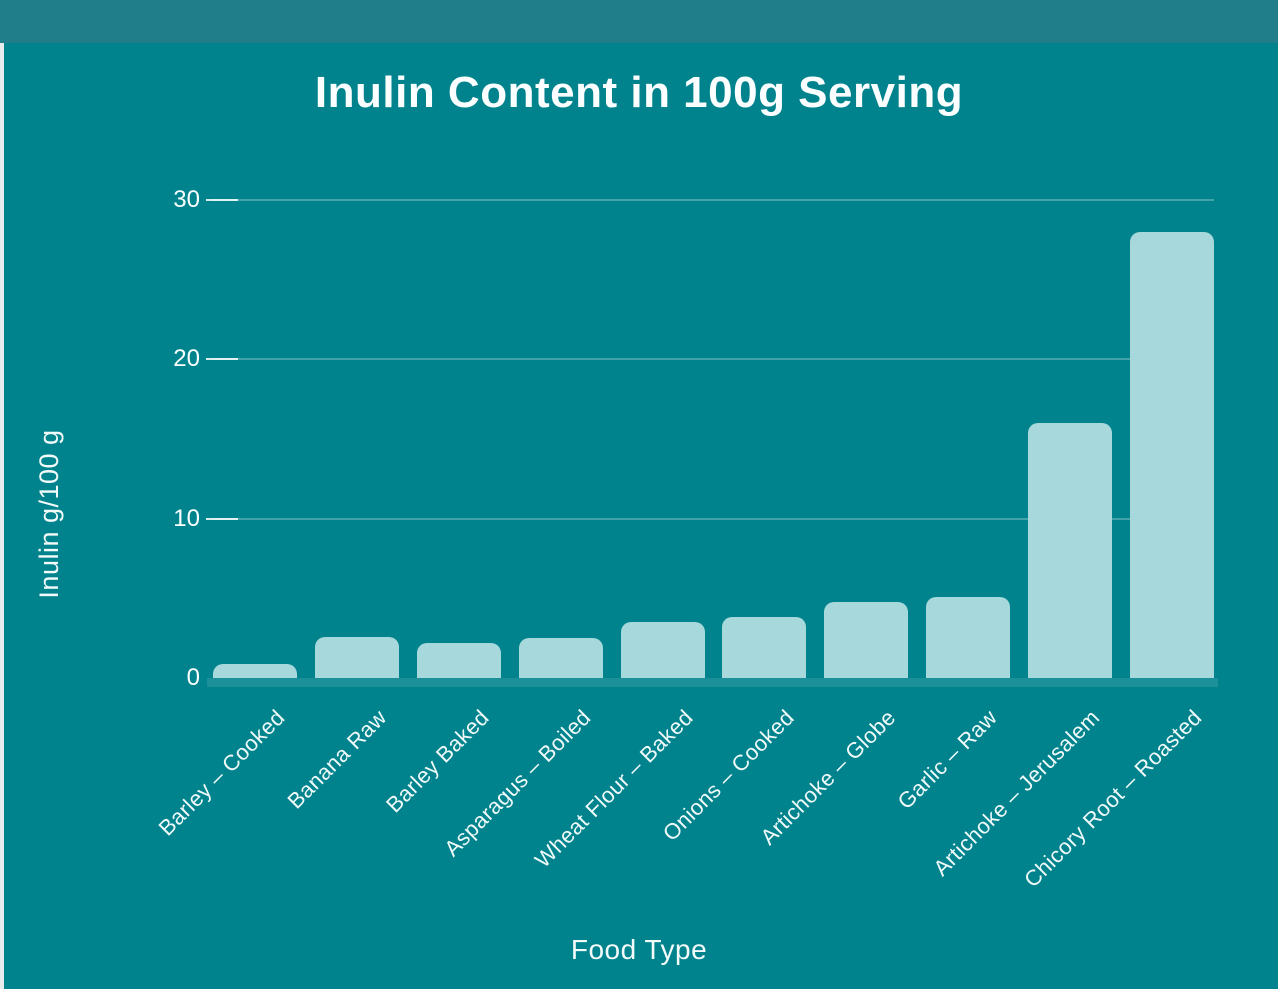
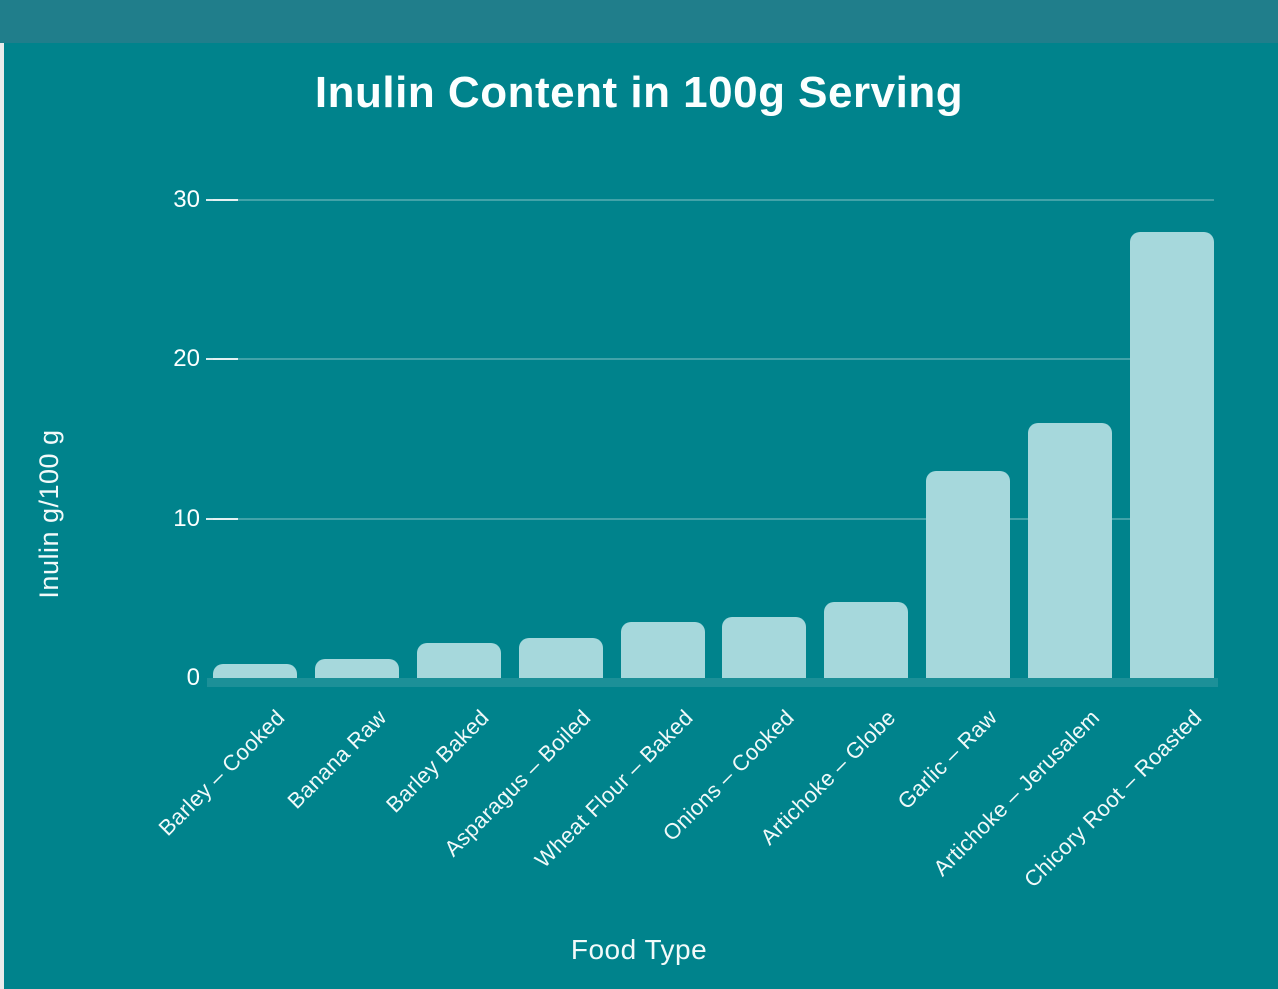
Banana Raw: 2.6 -> 1.2
Garlic – Raw: 5.1 -> 13.0
